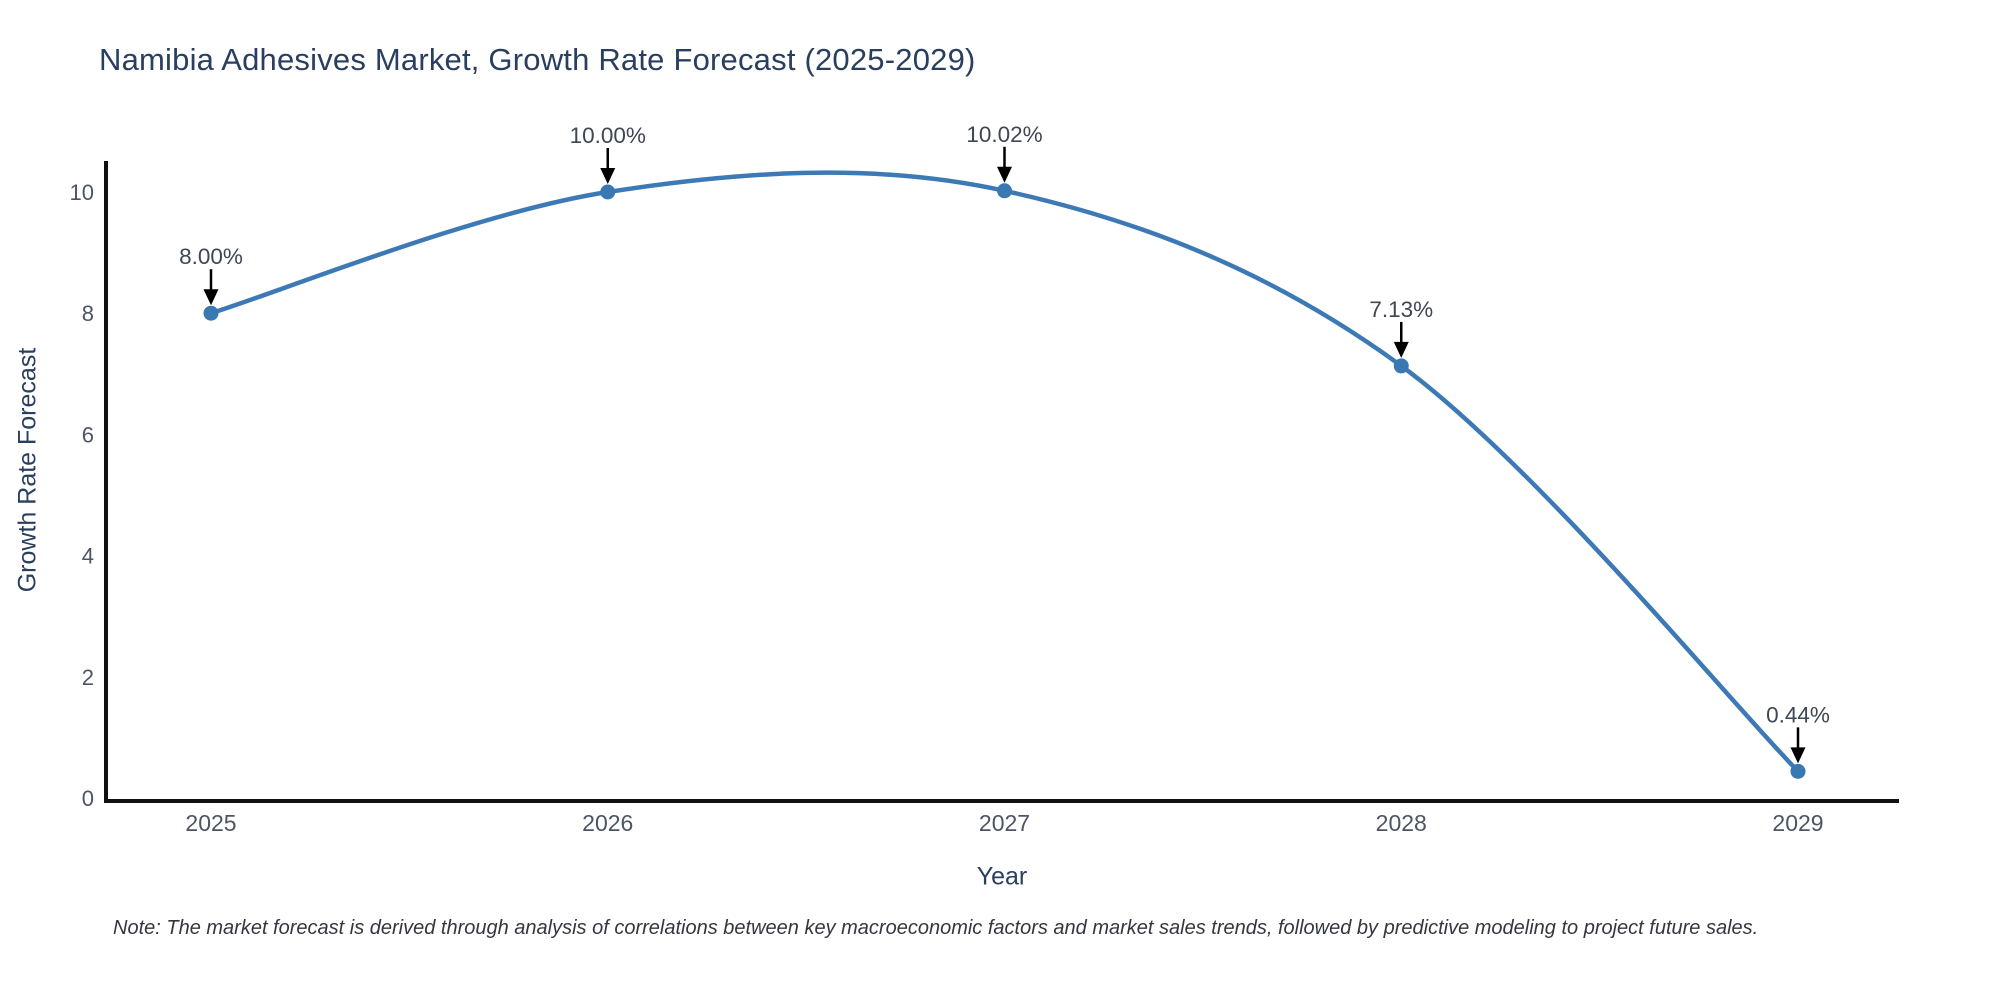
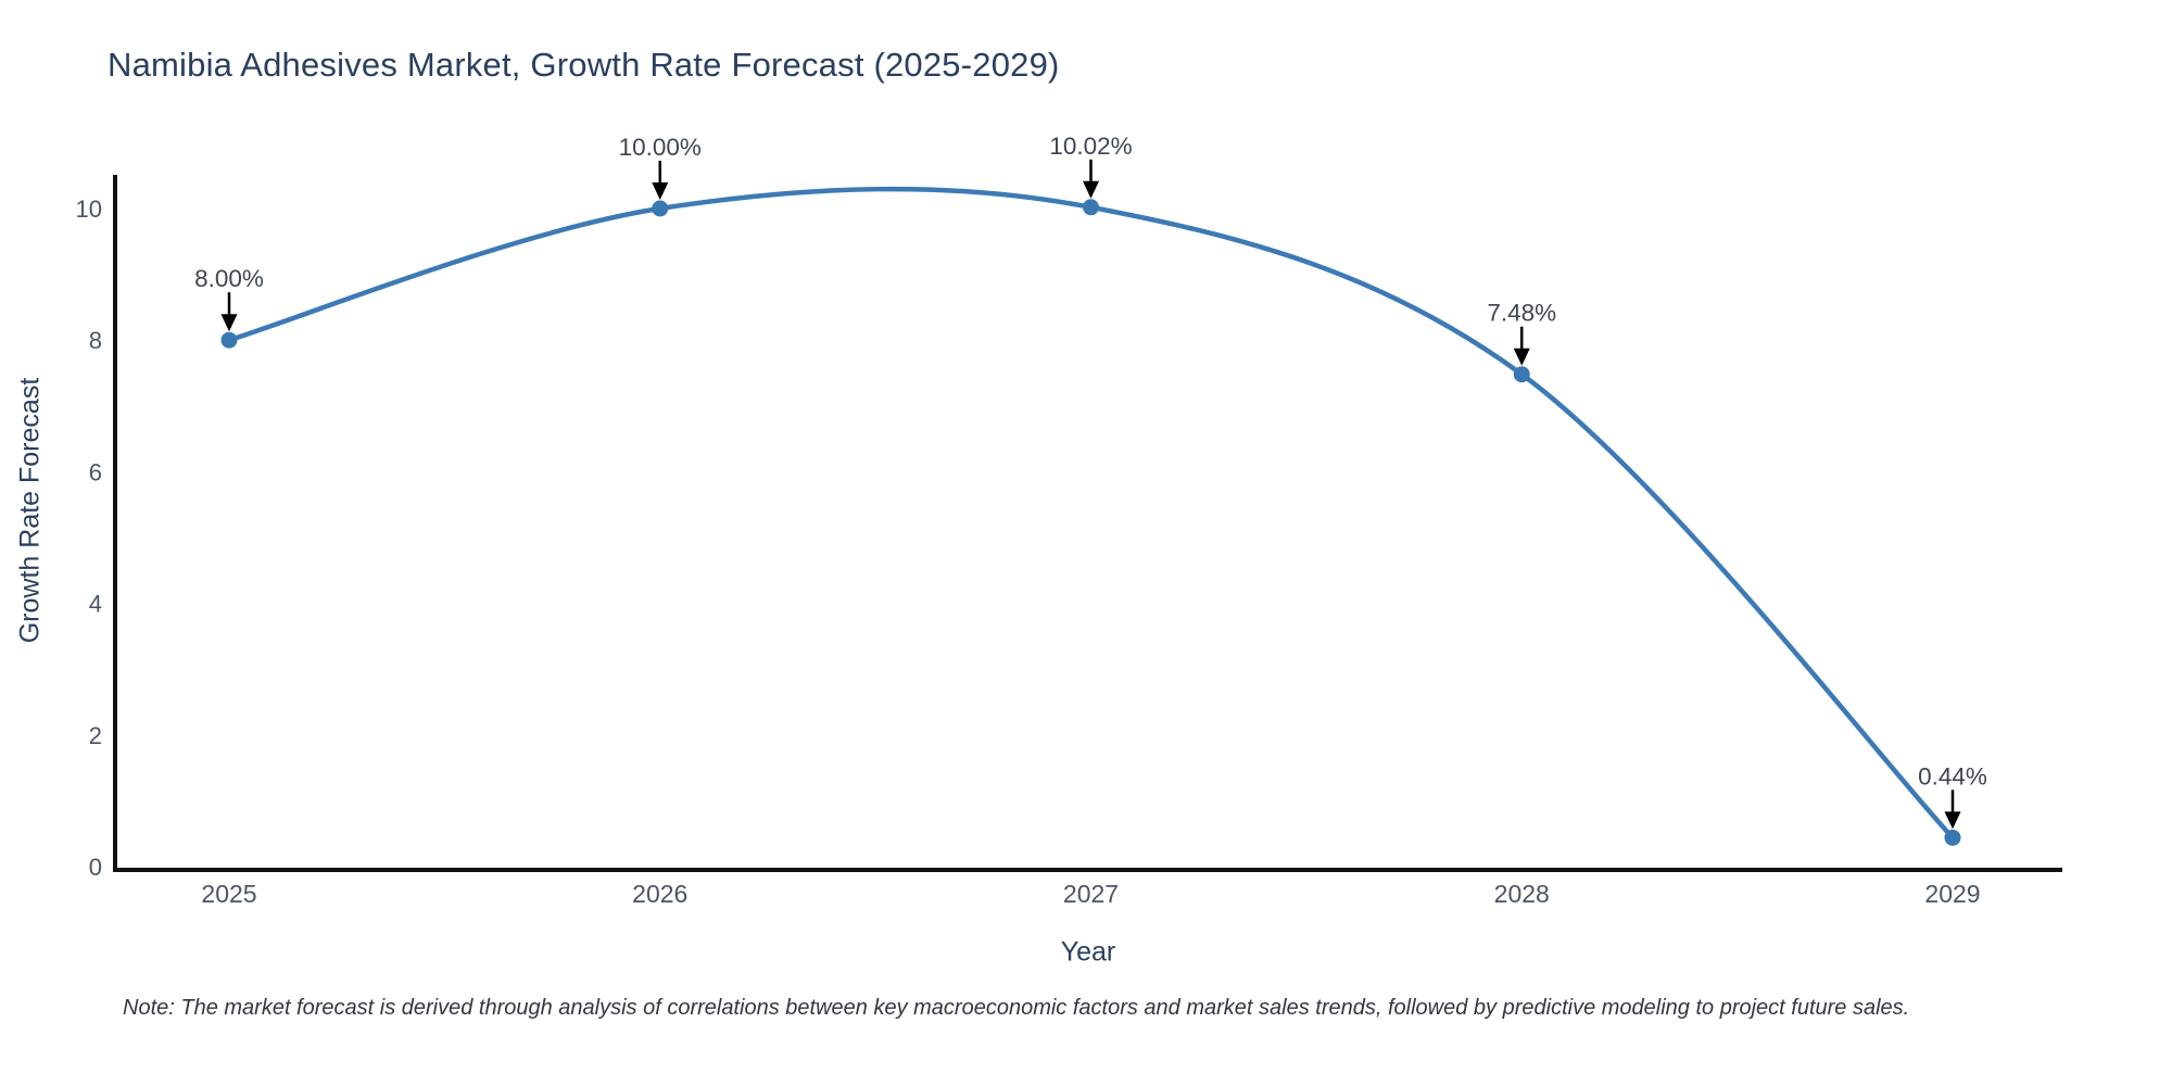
2028: 7.13% -> 7.48%
